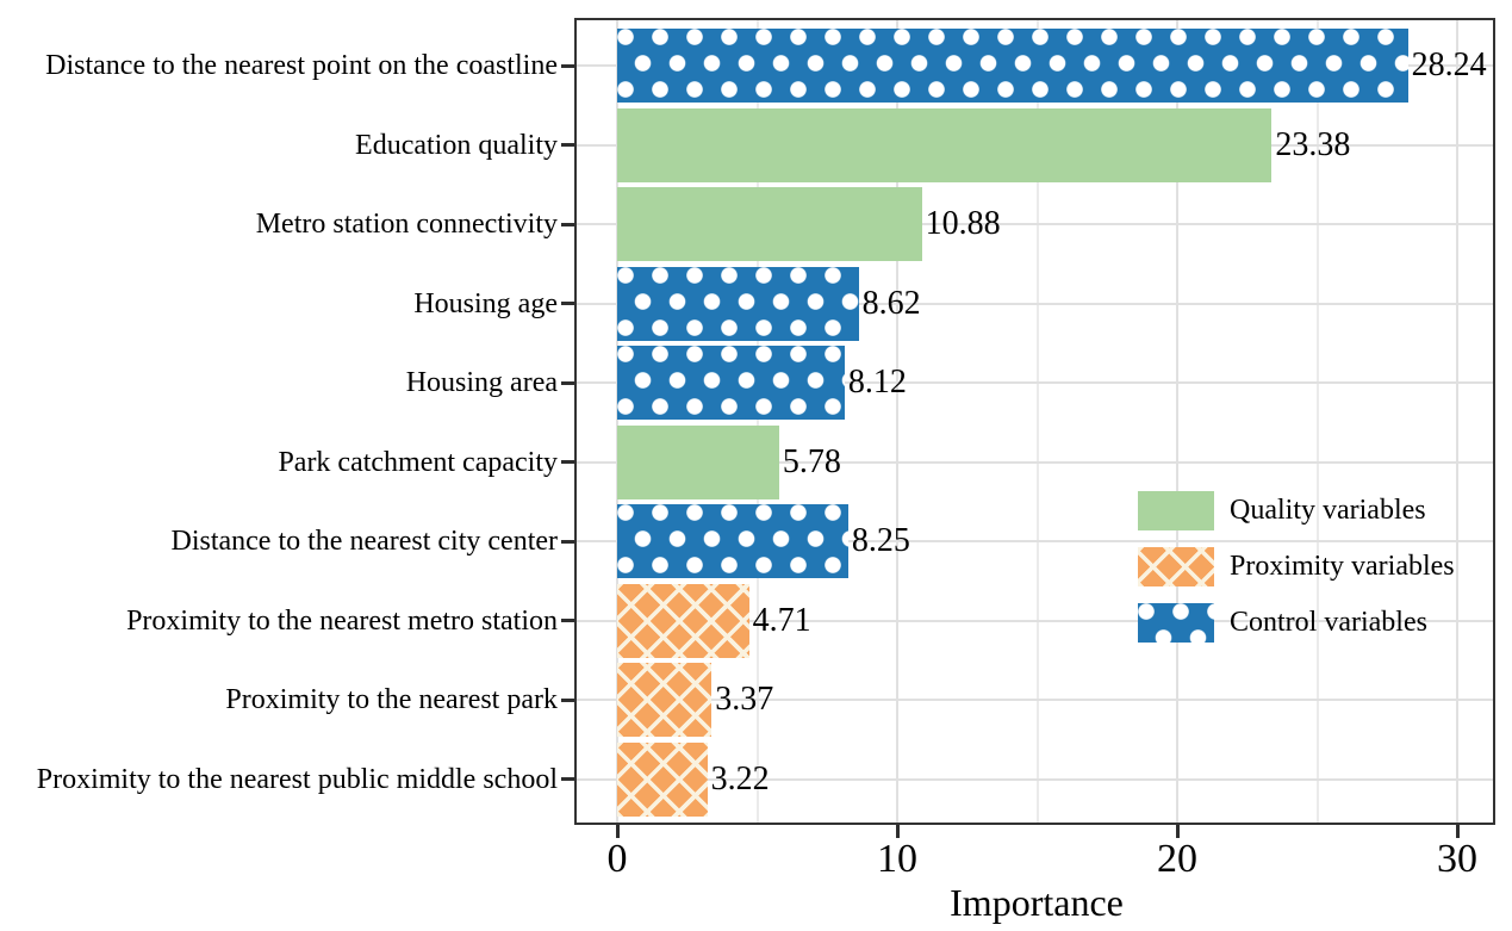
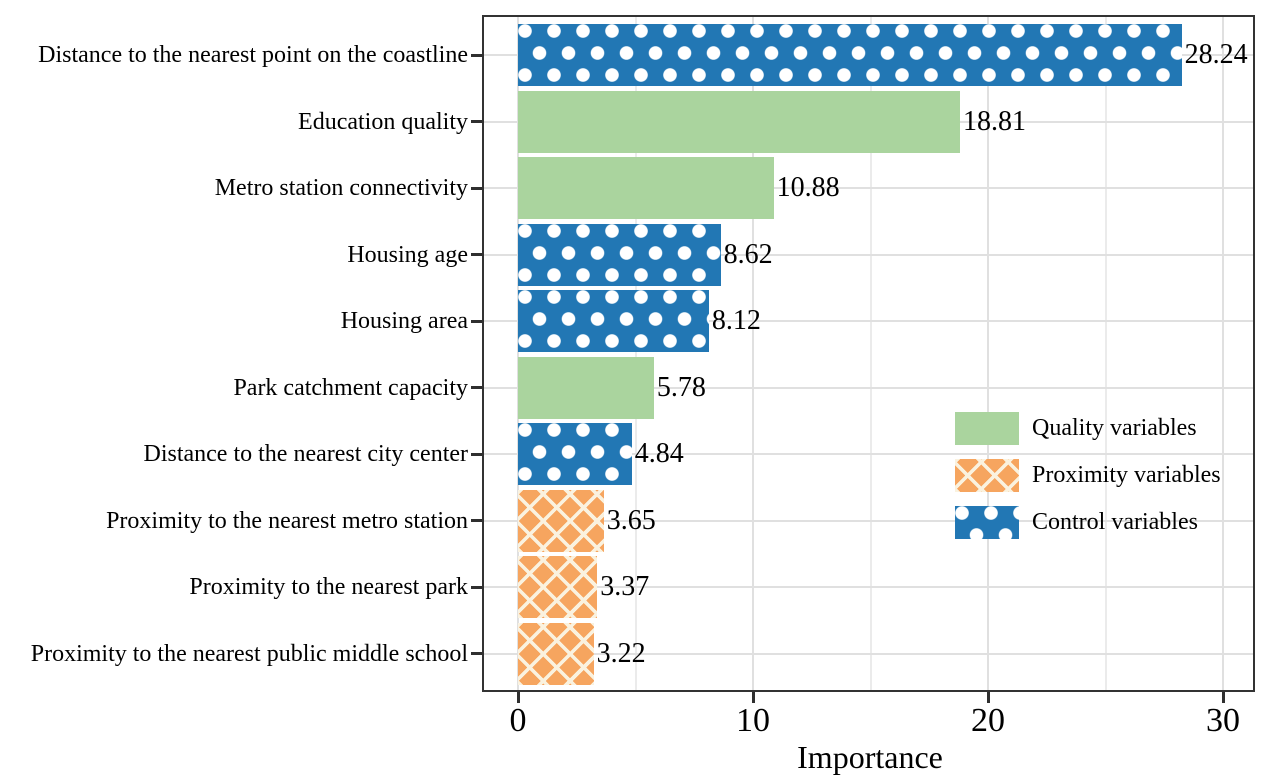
Education quality: 23.38 -> 18.81
Distance to the nearest city center: 8.25 -> 4.84
Proximity to the nearest metro station: 4.71 -> 3.65
